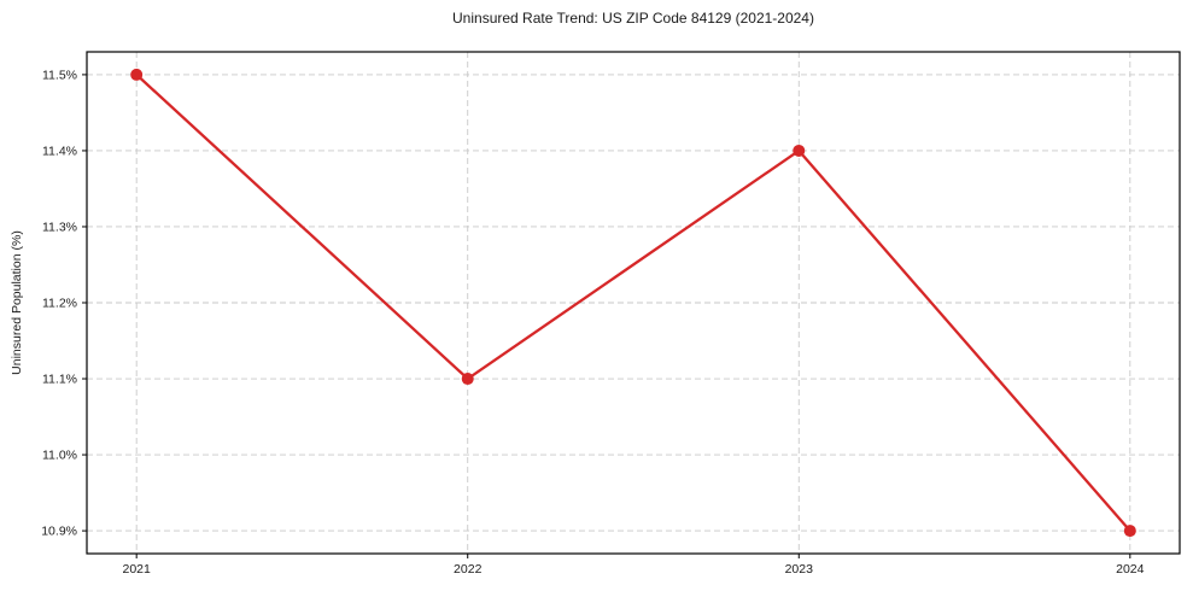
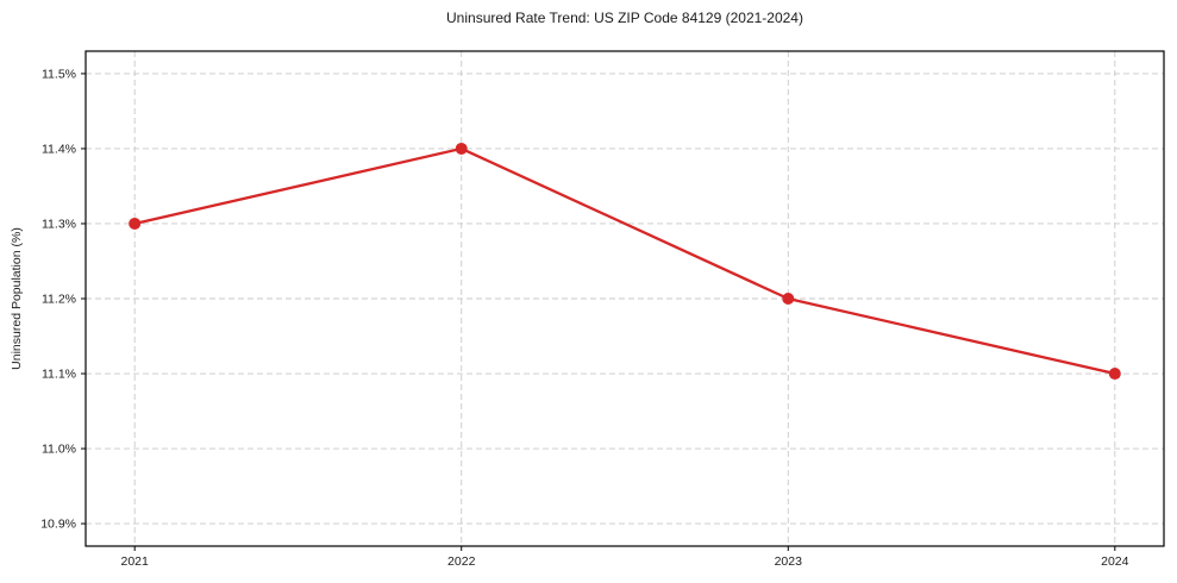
2021: 11.5% -> 11.3%
2022: 11.1% -> 11.4%
2023: 11.4% -> 11.2%
2024: 10.9% -> 11.1%
